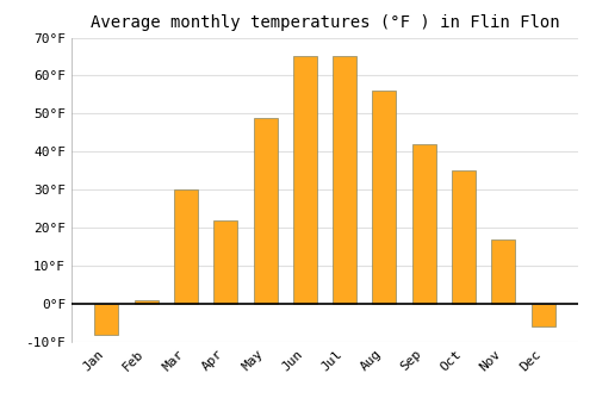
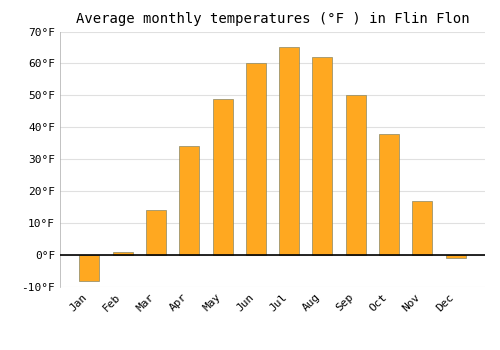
Mar: 30°F -> 14°F
Apr: 22°F -> 34°F
Jun: 65°F -> 60°F
Aug: 56°F -> 62°F
Sep: 42°F -> 50°F
Oct: 35°F -> 38°F
Dec: -6°F -> -1°F
